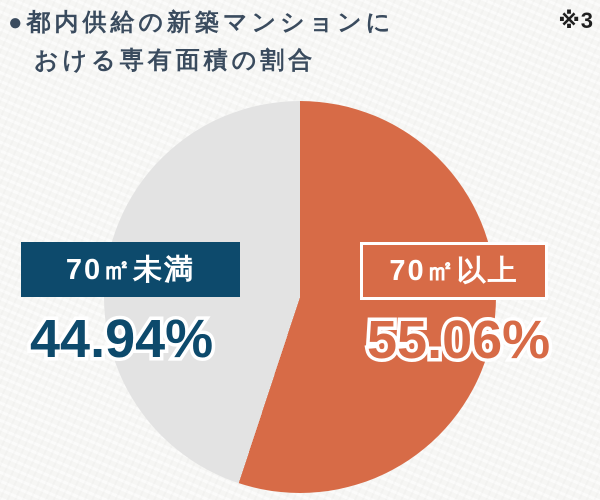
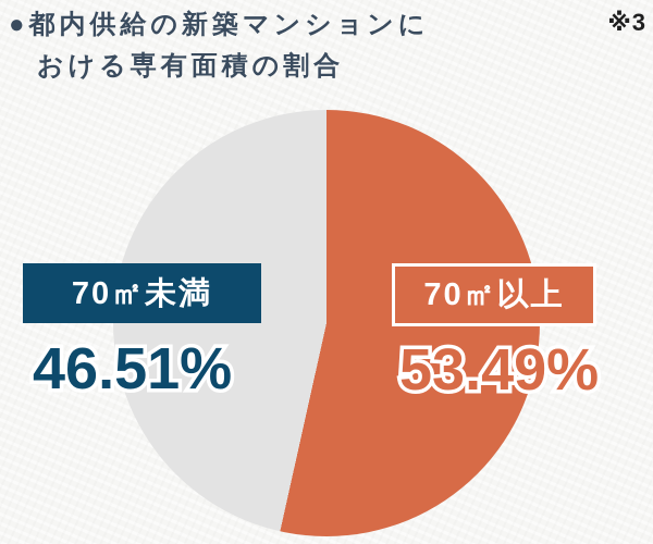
70㎡以上: 55.06% -> 53.49%
70㎡未満: 44.94% -> 46.51%
